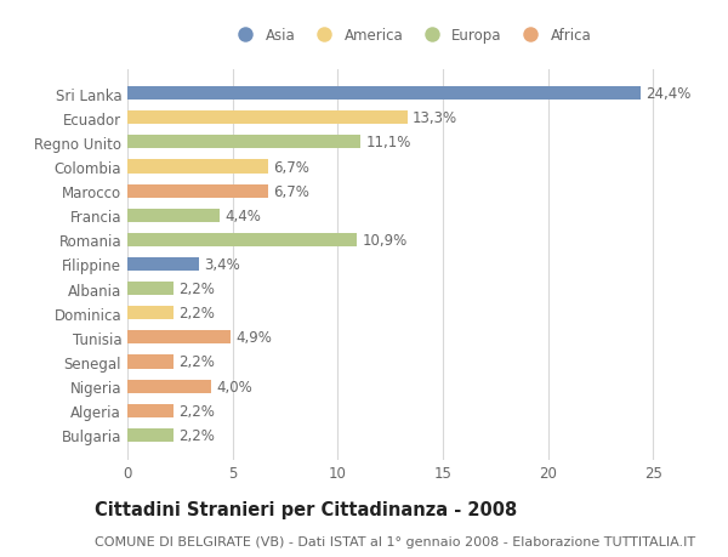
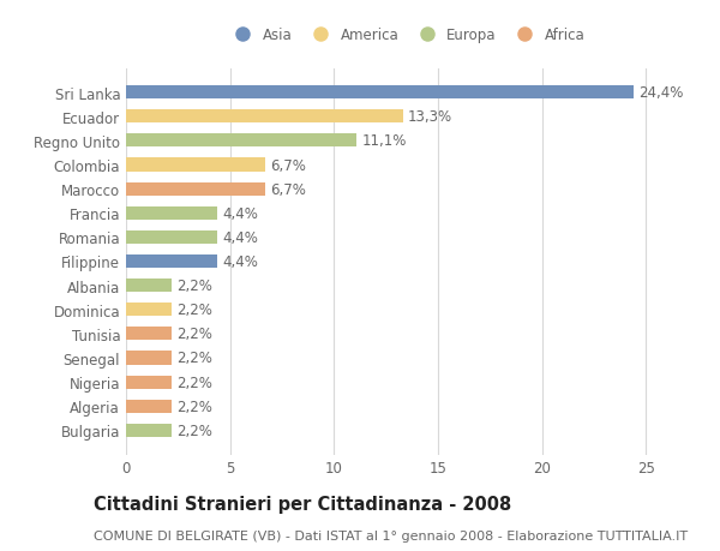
Romania: 10,9% -> 4,4%
Filippine: 3,4% -> 4,4%
Tunisia: 4,9% -> 2,2%
Nigeria: 4,0% -> 2,2%
